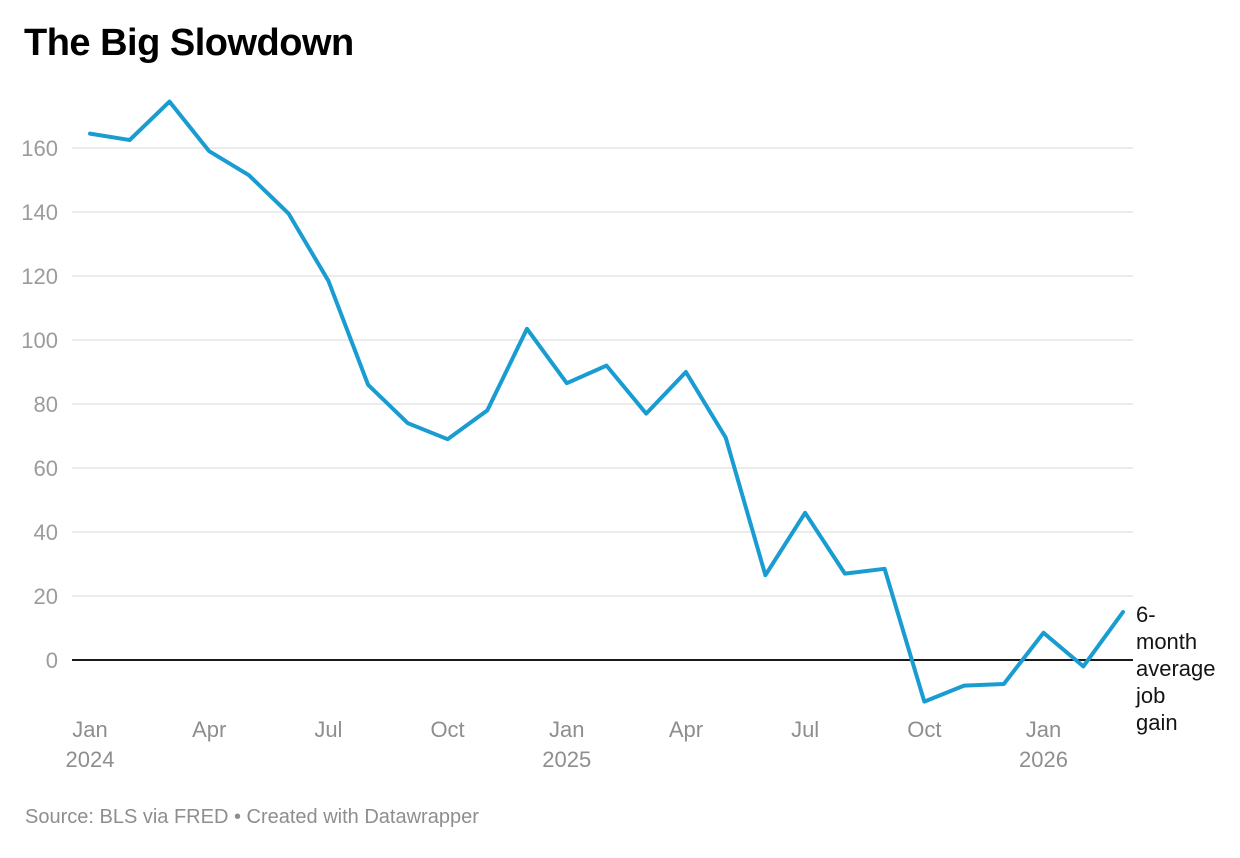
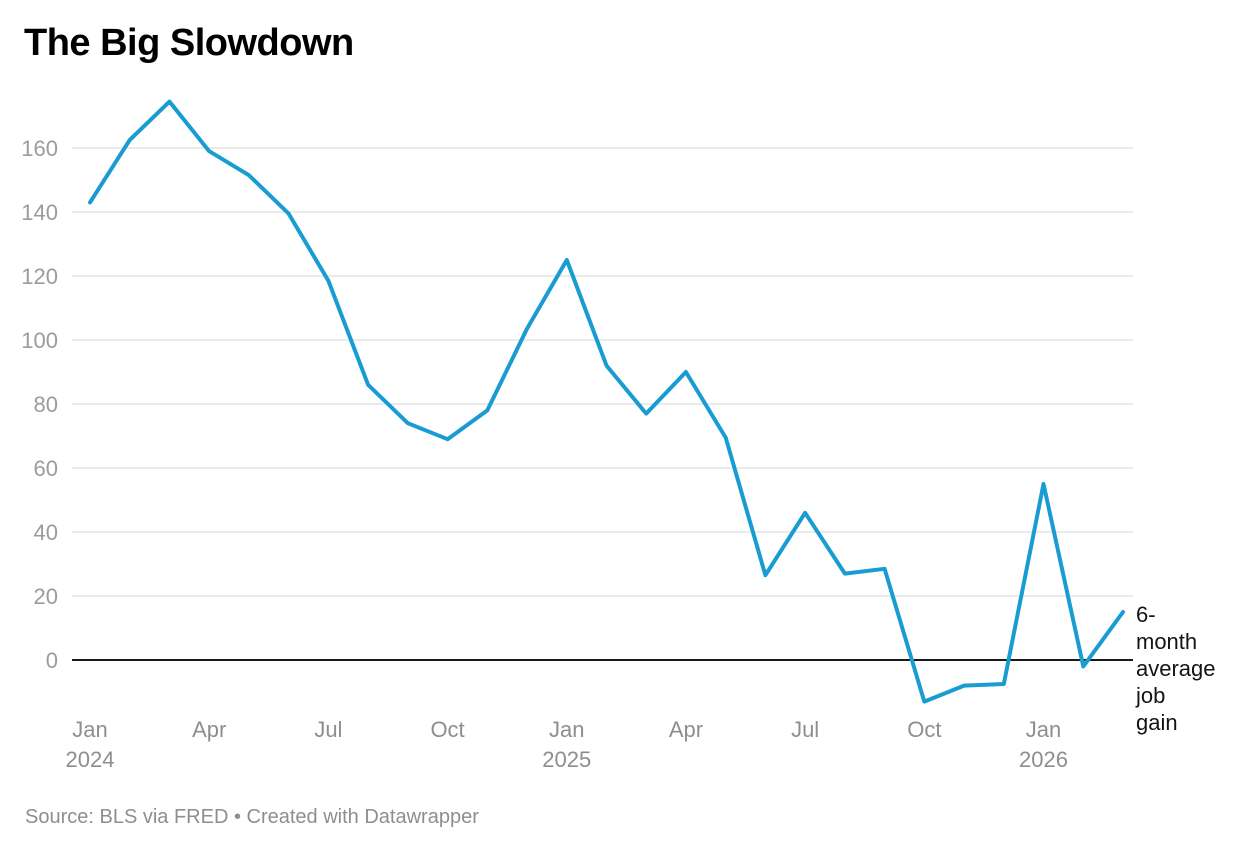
Jan 2024: 164 -> 143
Jan 2025: 86 -> 125
Jan 2026: 8 -> 55
